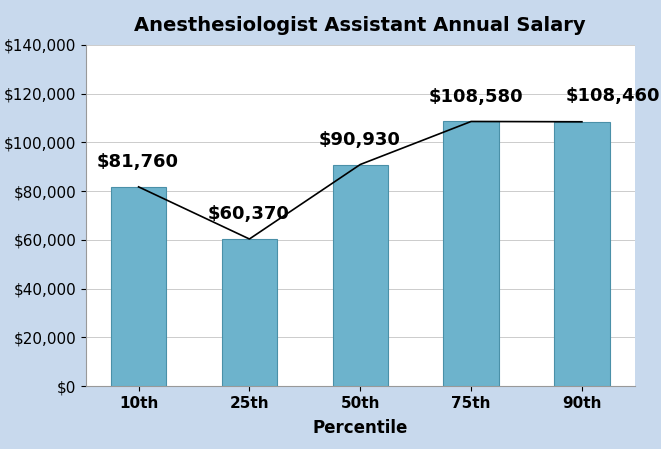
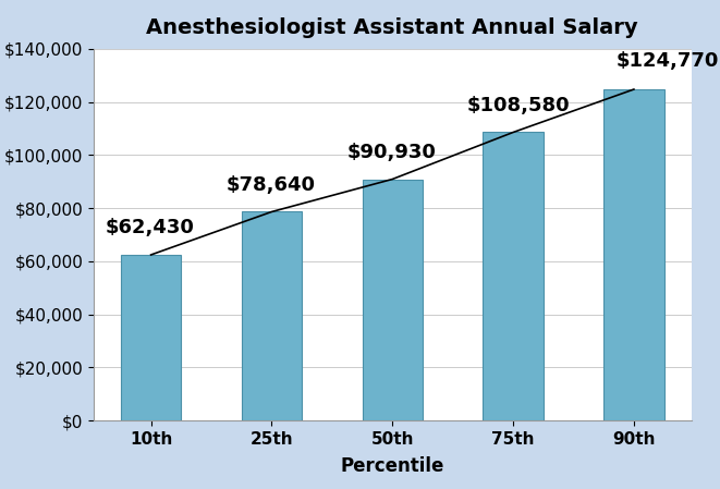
10th: $81,760 -> $62,430
25th: $60,370 -> $78,640
90th: $108,460 -> $124,770
